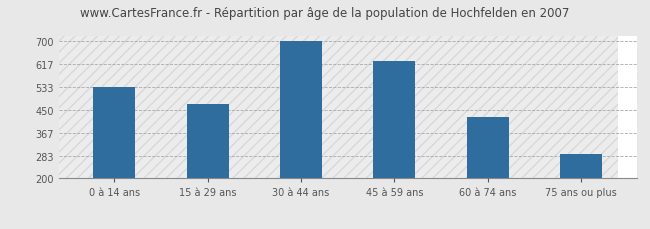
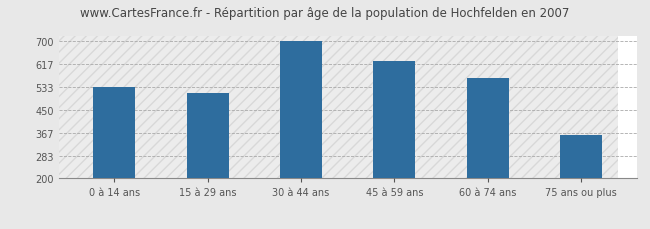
15 à 29 ans: 470 -> 510
60 à 74 ans: 423 -> 565
75 ans ou plus: 288 -> 360
